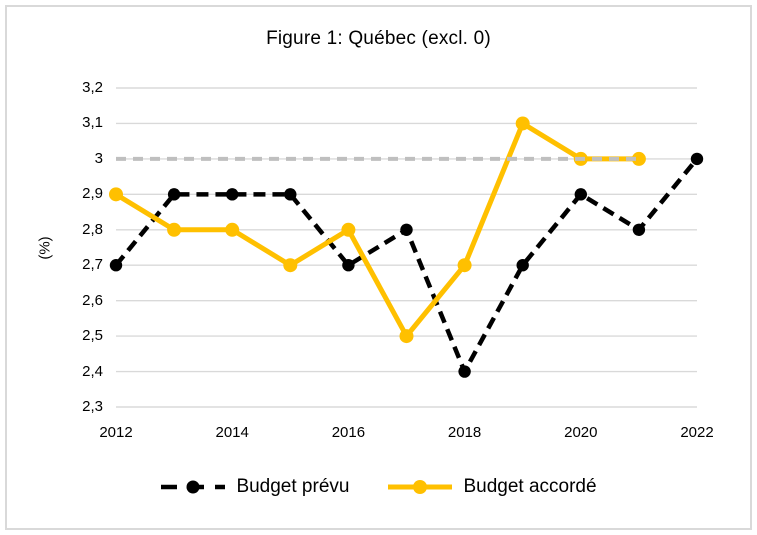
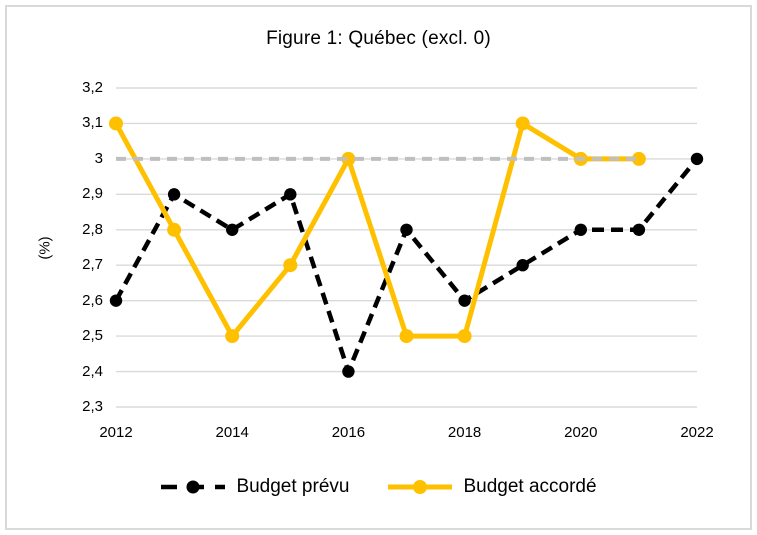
Budget prévu/2012: 2,7 -> 2,6
Budget accordé/2012: 2,9 -> 3,1
Budget prévu/2014: 2,9 -> 2,8
Budget accordé/2014: 2,8 -> 2,5
Budget prévu/2016: 2,7 -> 2,4
Budget accordé/2016: 2,8 -> 3,0
Budget prévu/2018: 2,4 -> 2,6
Budget accordé/2018: 2,7 -> 2,5
Budget prévu/2020: 2,9 -> 2,8
